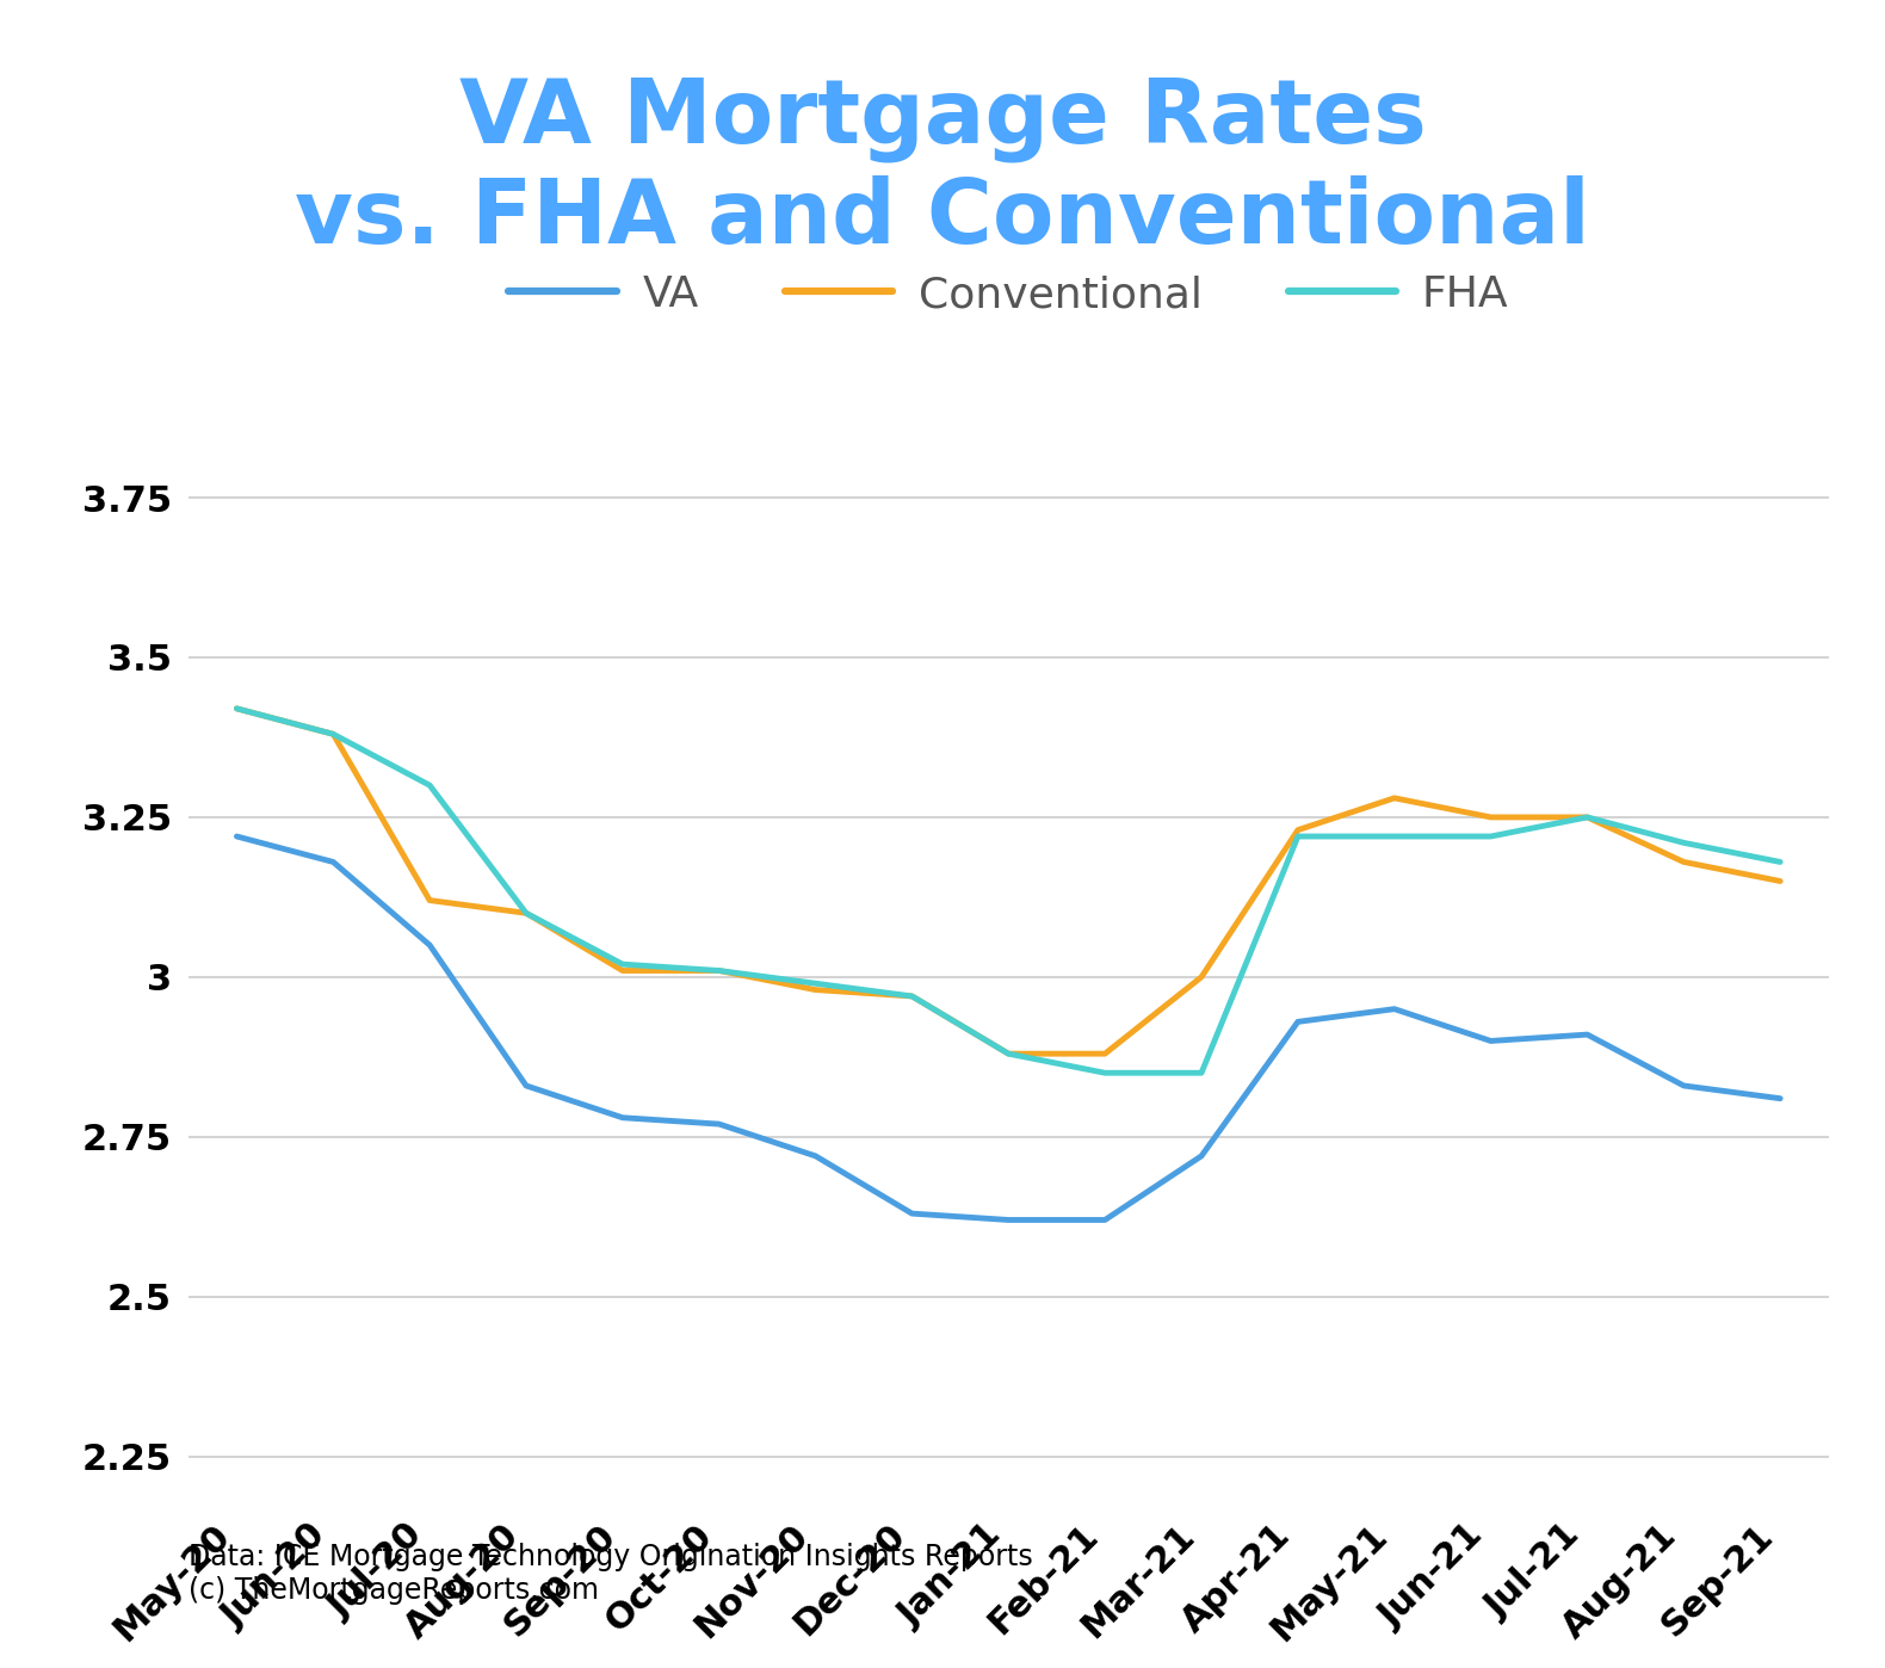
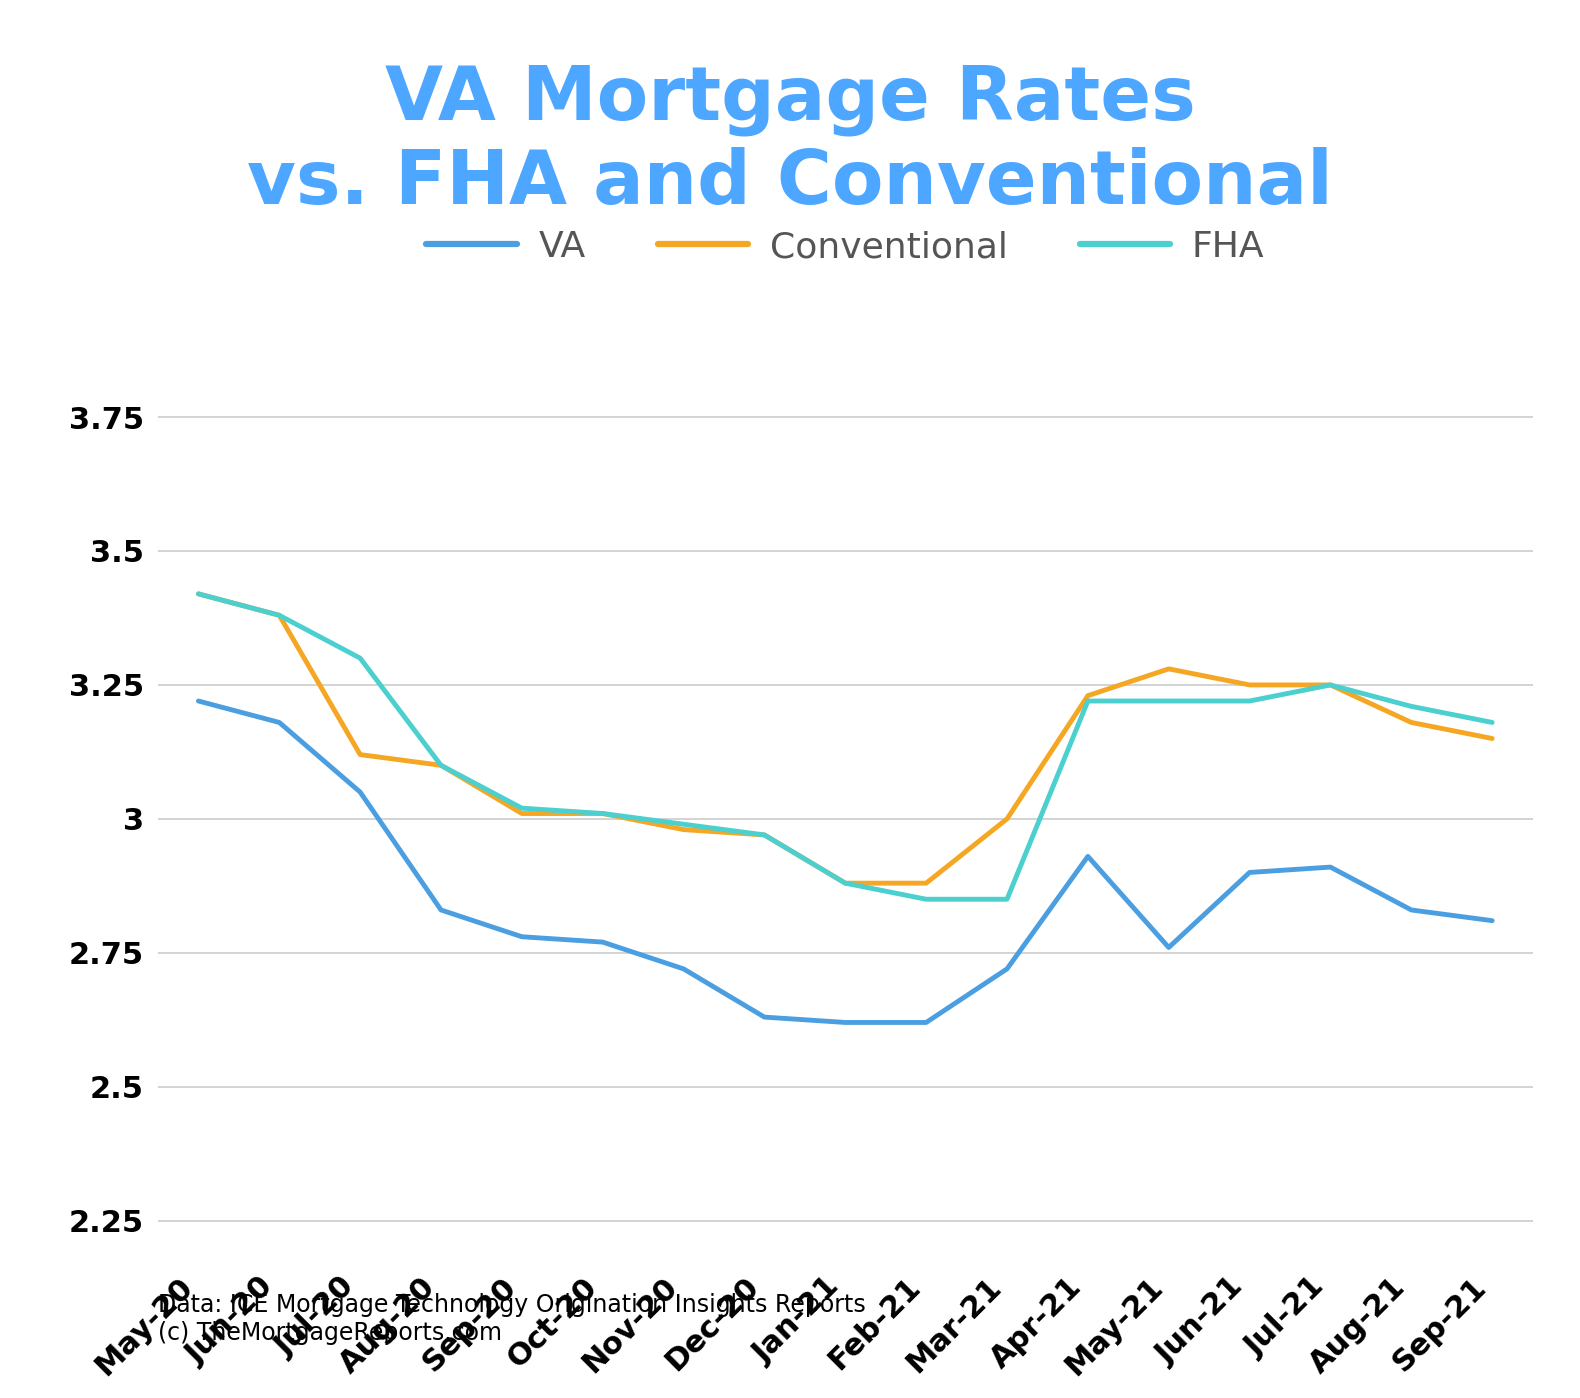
VA/May-21: 2.95 -> 2.76
